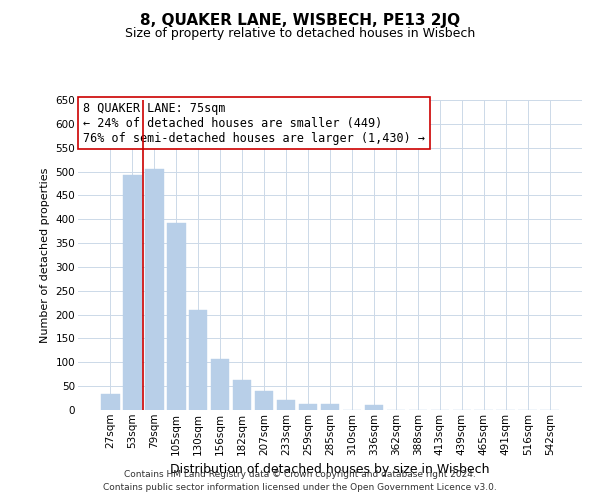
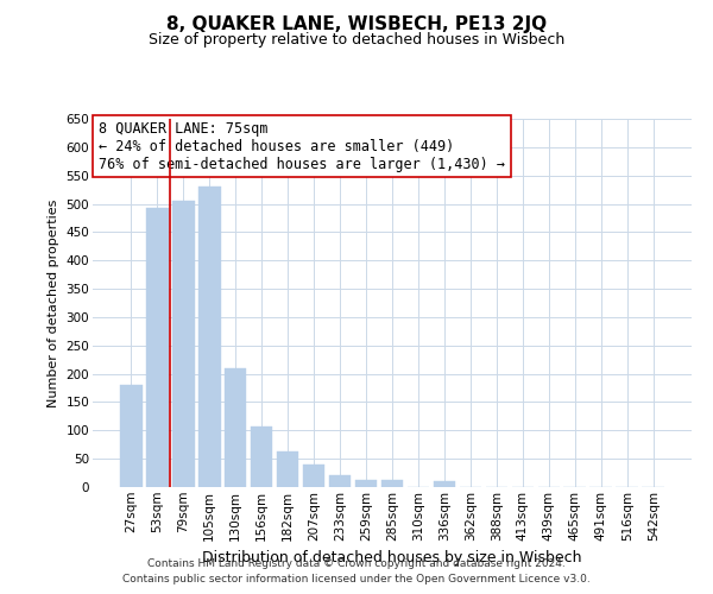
27sqm: 33 -> 180
105sqm: 393 -> 530
